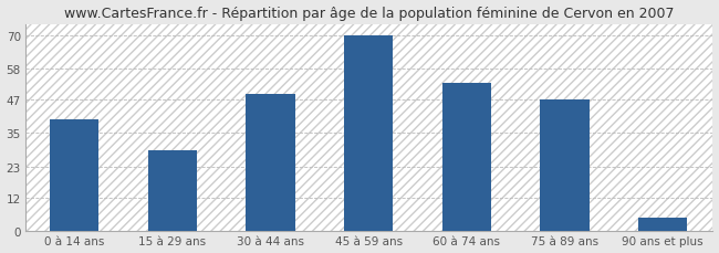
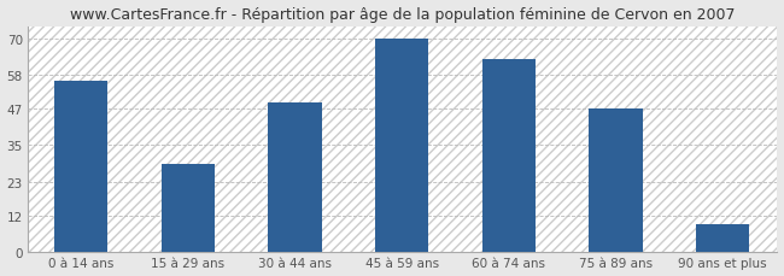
0 à 14 ans: 40 -> 56
60 à 74 ans: 53 -> 63
90 ans et plus: 5 -> 9
